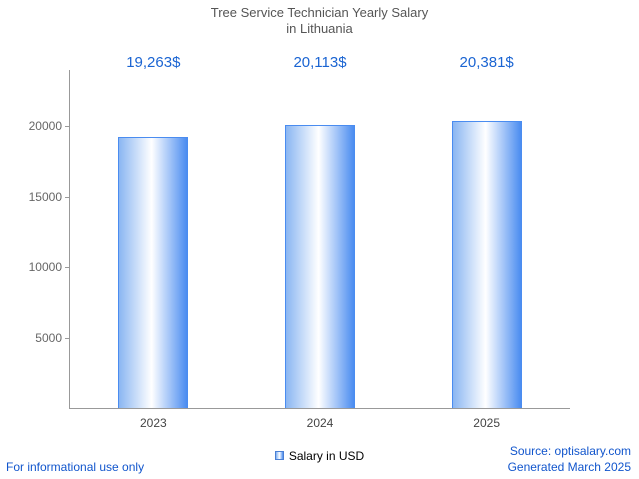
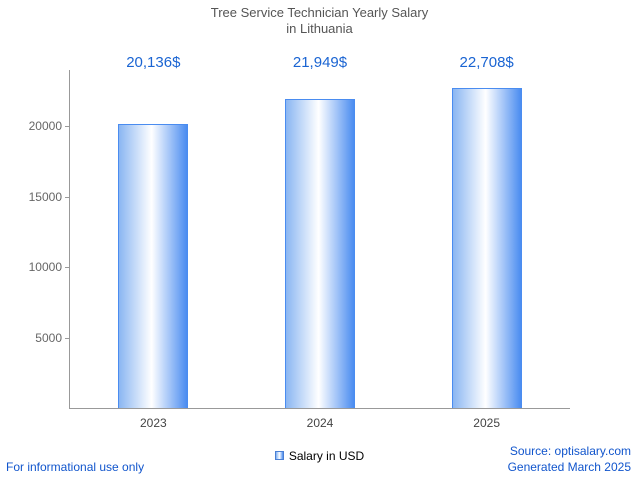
2023: 19,263 -> 20,136
2024: 20,113 -> 21,949
2025: 20,381 -> 22,708
